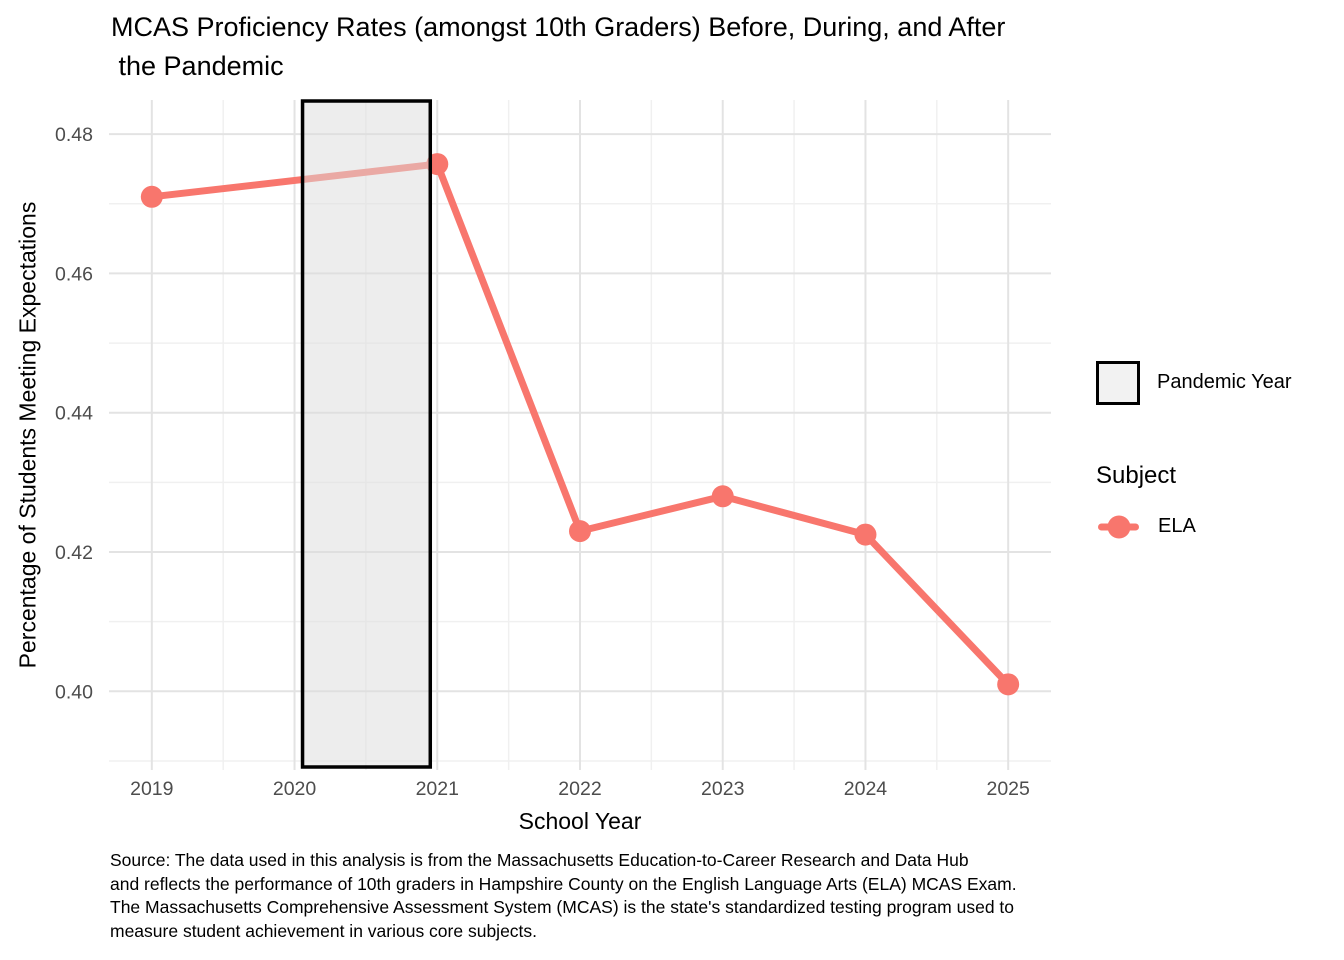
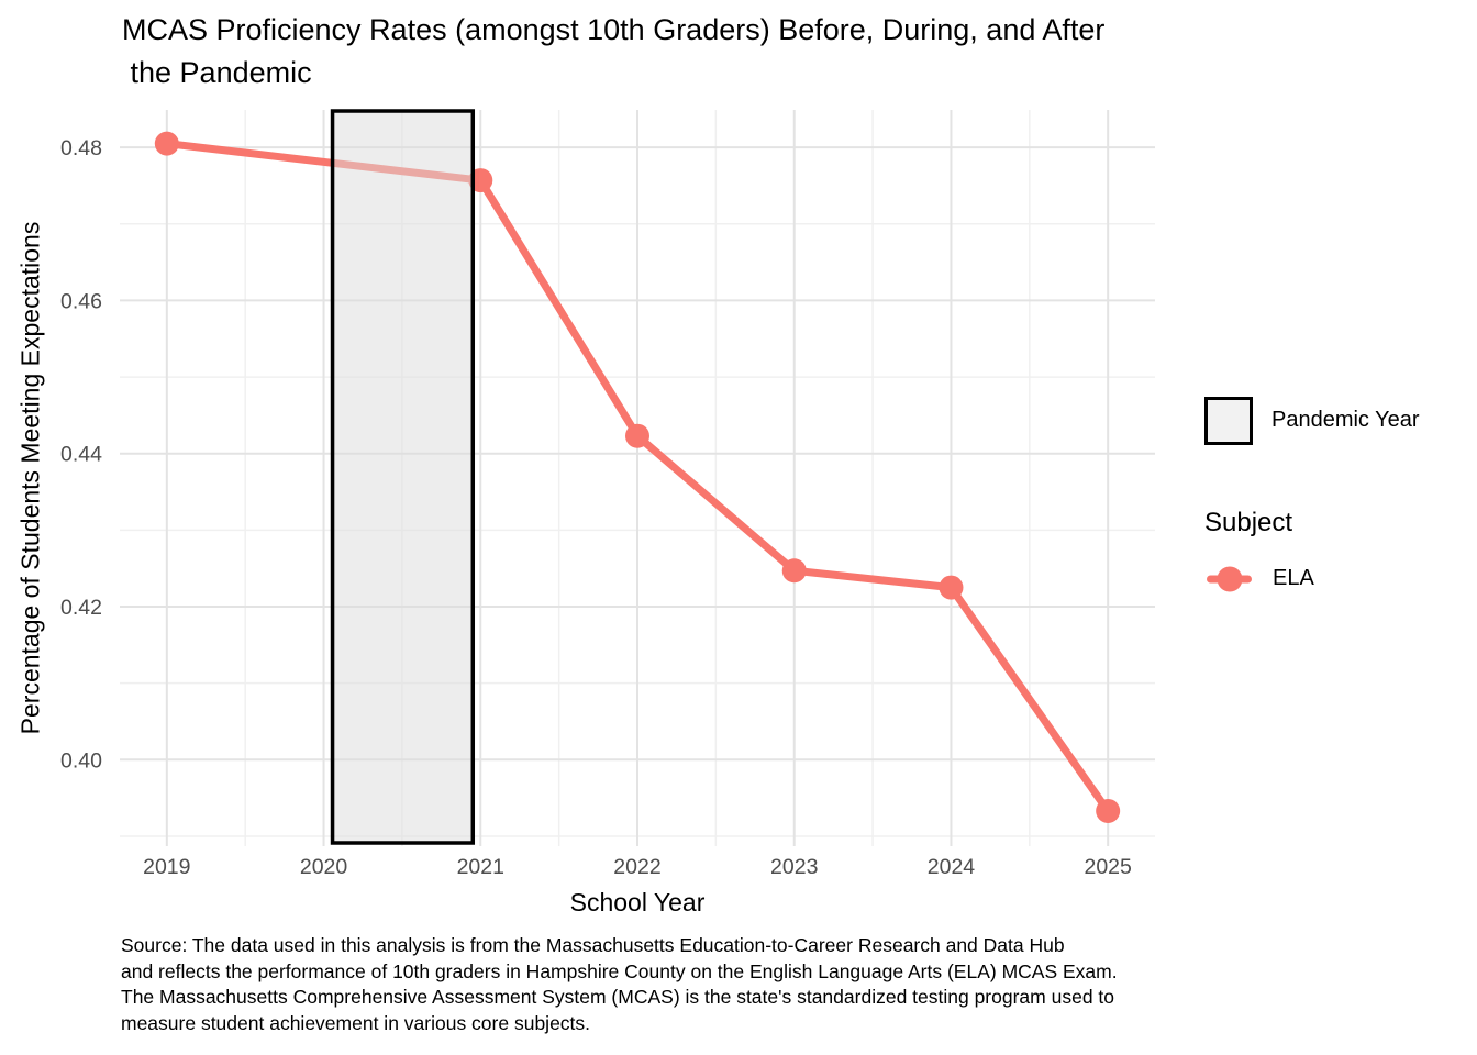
2019: 0.471 -> 0.480
2022: 0.423 -> 0.442
2023: 0.428 -> 0.425
2025: 0.401 -> 0.393
